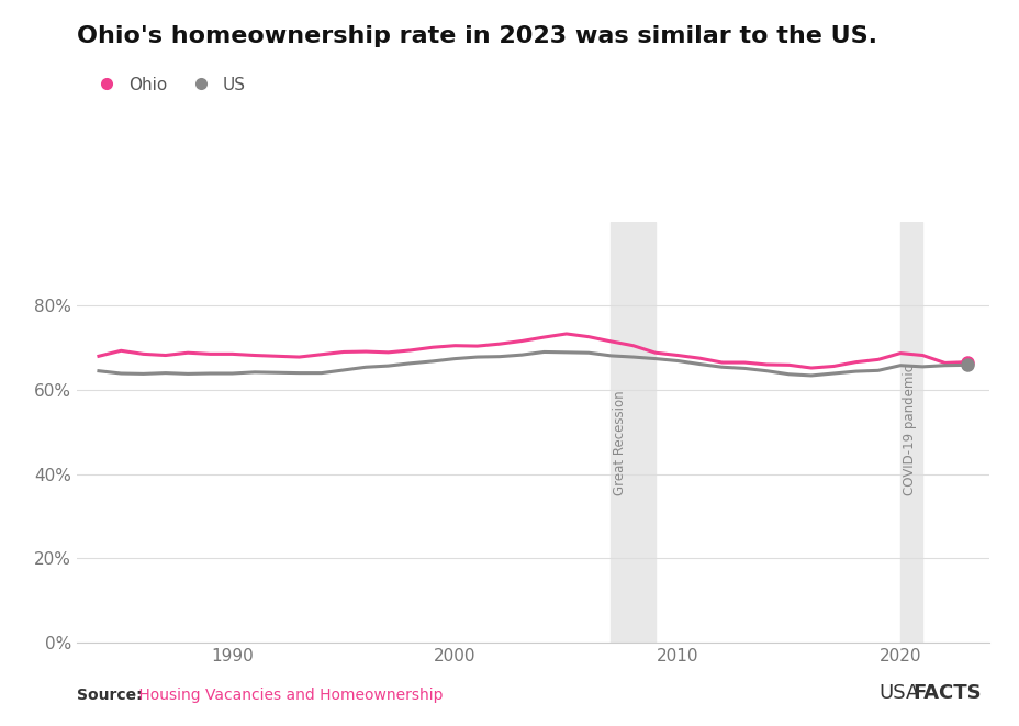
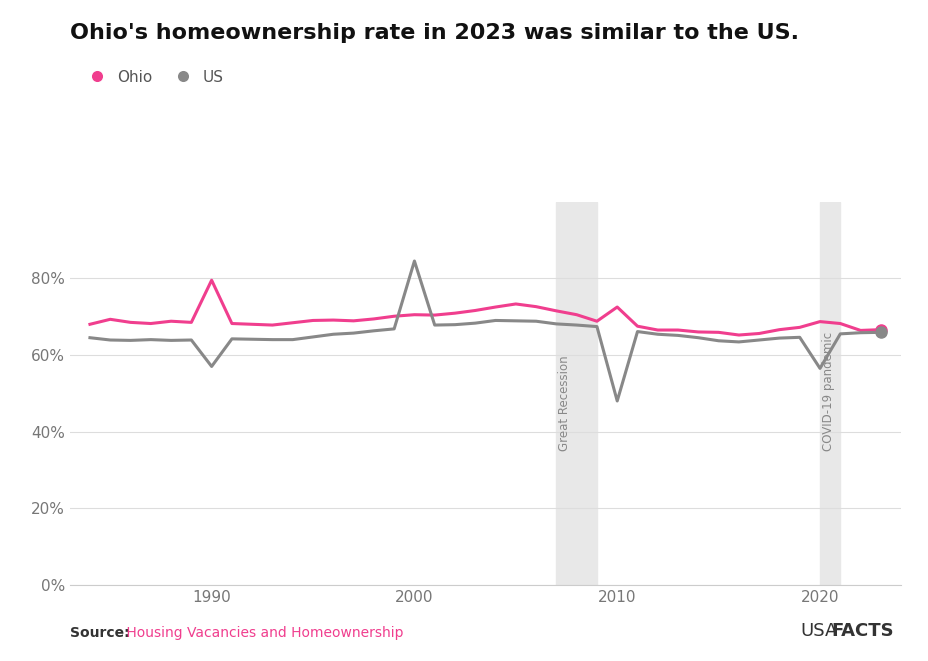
Ohio/1990: 68.5% -> 79.5%
US/1990: 63.9% -> 57.0%
US/2000: 67.4% -> 84.5%
Ohio/2010: 68.2% -> 72.5%
US/2010: 66.9% -> 48.0%
US/2020: 65.8% -> 56.5%
